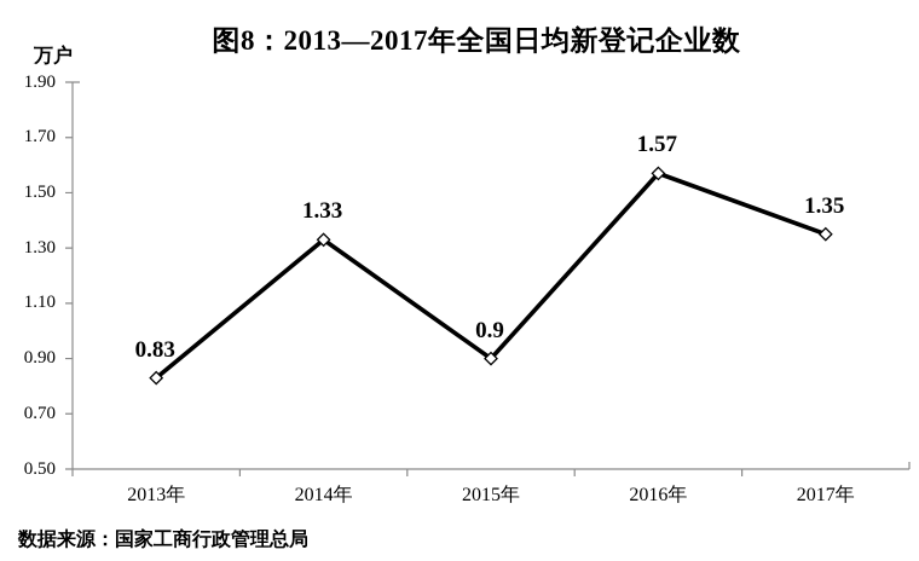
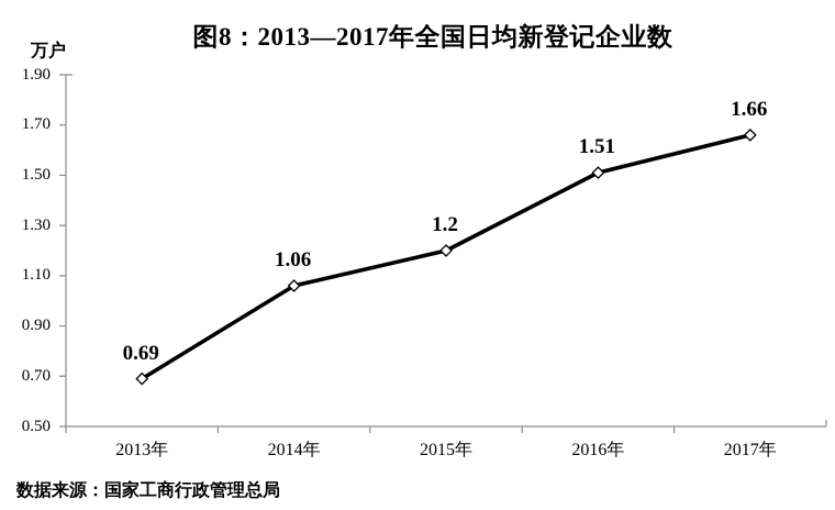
2013年: 0.83 -> 0.69
2014年: 1.33 -> 1.06
2015年: 0.9 -> 1.2
2016年: 1.57 -> 1.51
2017年: 1.35 -> 1.66
